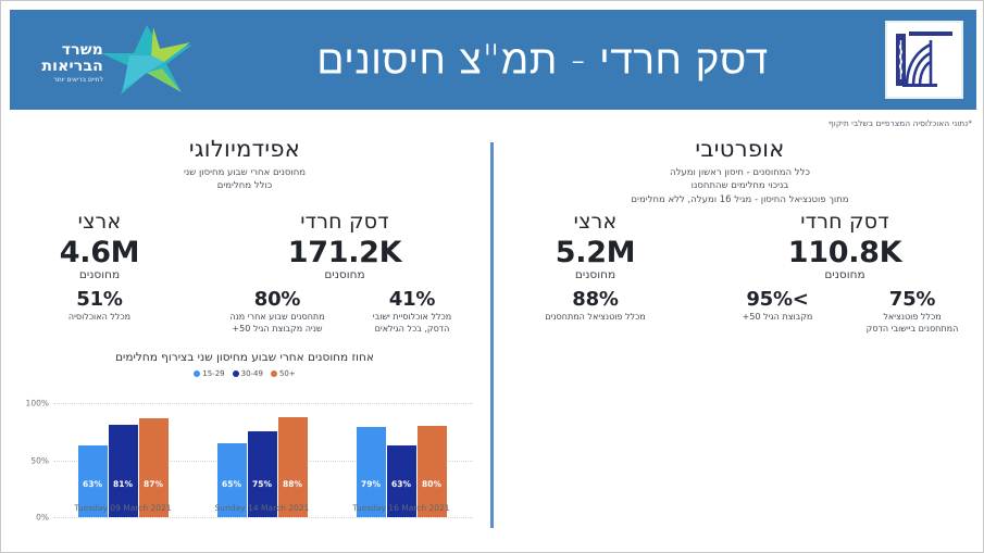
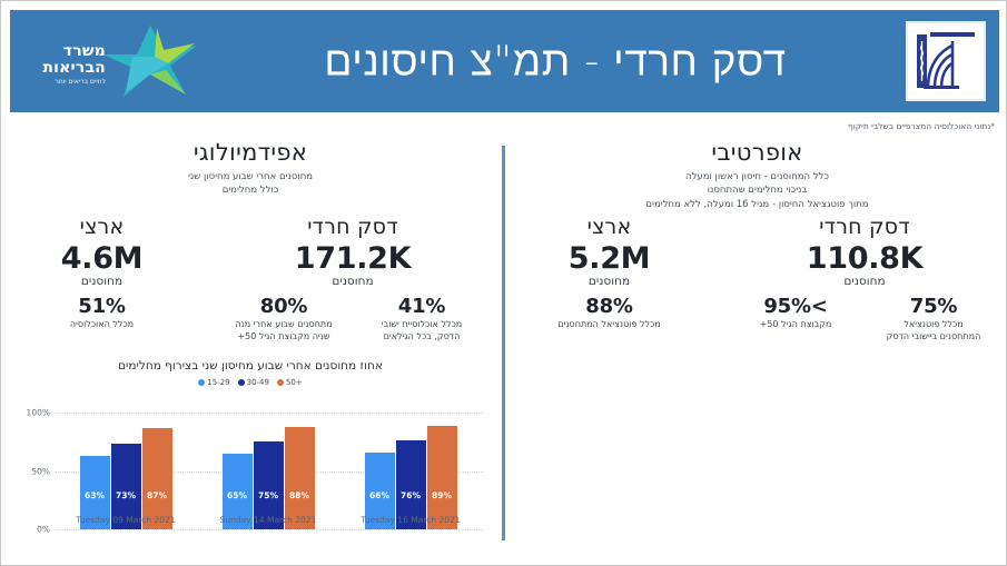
30-49/Tuesday 09 March 2021: 81% -> 73%
15-29/Tuesday 16 March 2021: 79% -> 66%
30-49/Tuesday 16 March 2021: 63% -> 76%
50+/Tuesday 16 March 2021: 80% -> 89%
